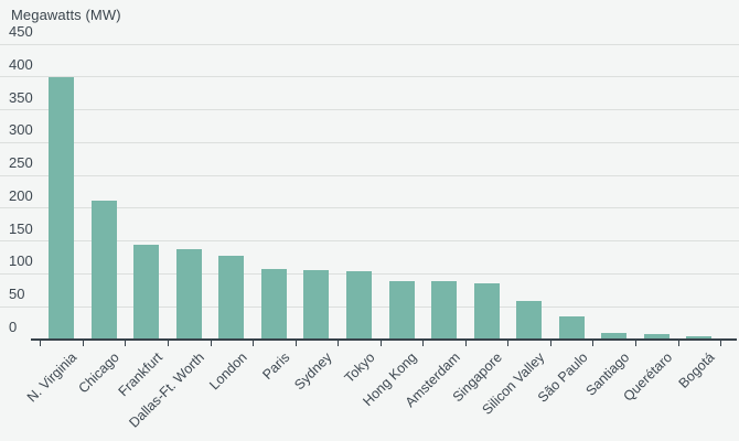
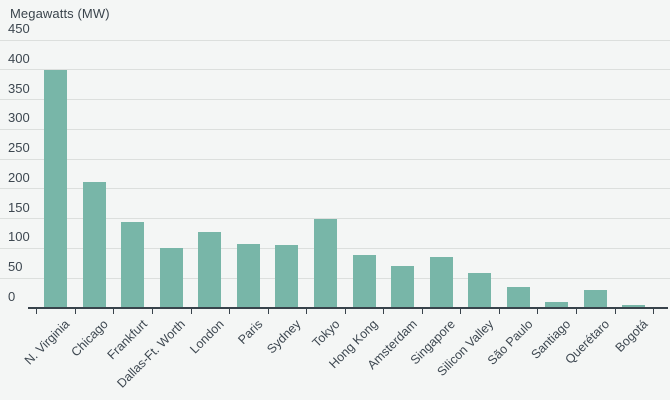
Dallas-Ft. Worth: 140 -> 100
Tokyo: 100 -> 150
Amsterdam: 90 -> 70
Querétaro: 10 -> 30
